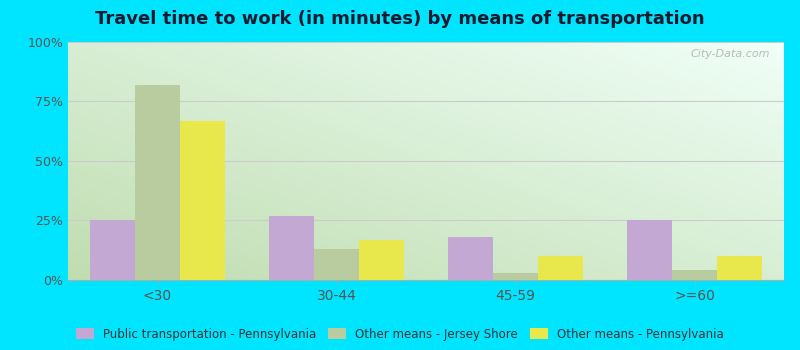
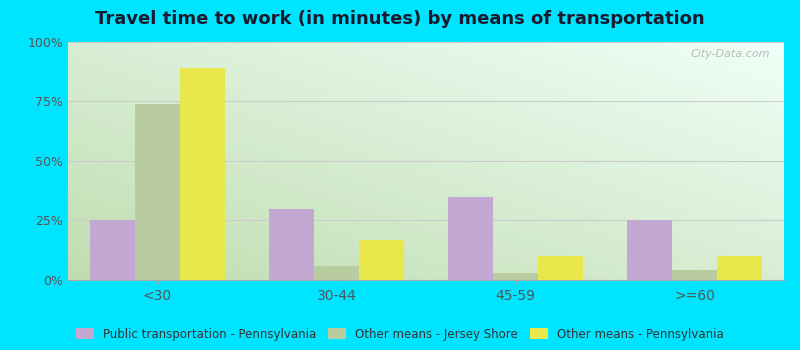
Other means - Jersey Shore/<30: 82% -> 74%
Other means - Pennsylvania/<30: 67% -> 89%
Public transportation - Pennsylvania/30-44: 27% -> 30%
Other means - Jersey Shore/30-44: 13% -> 6%
Public transportation - Pennsylvania/45-59: 18% -> 35%
